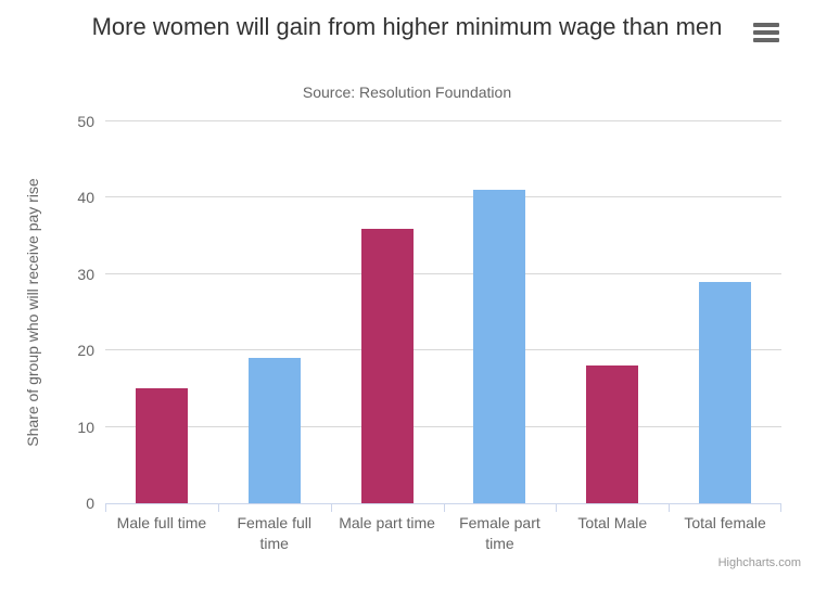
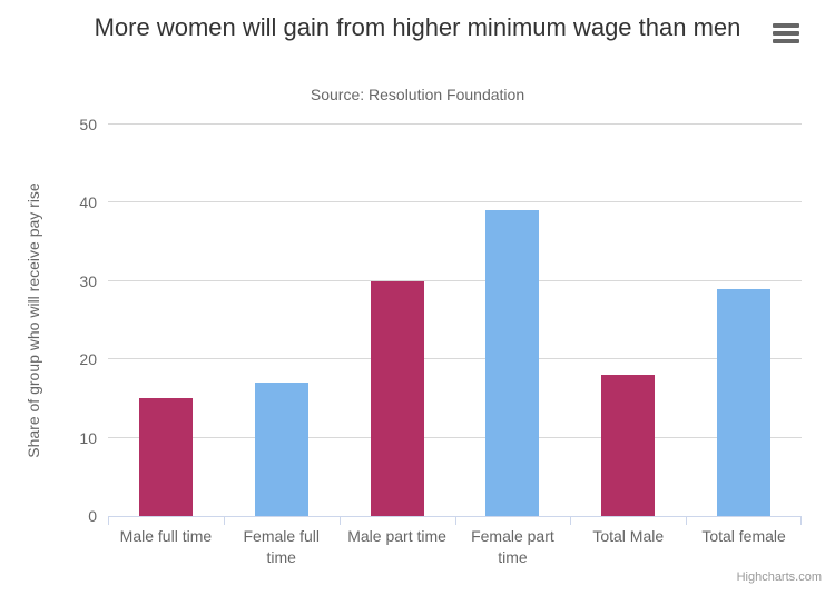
Female full time: 19 -> 17
Male part time: 36 -> 30
Female part time: 41 -> 39
